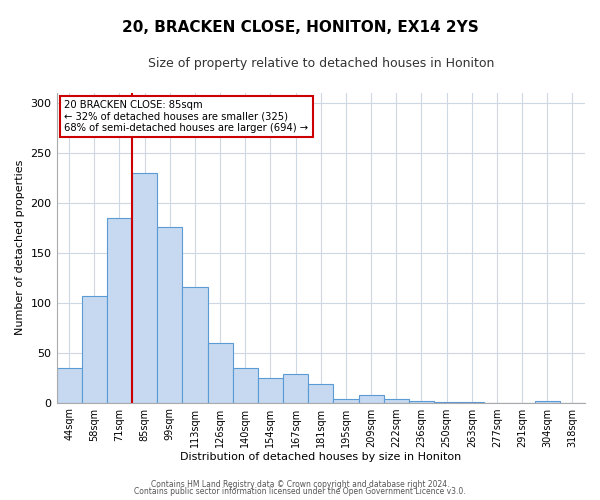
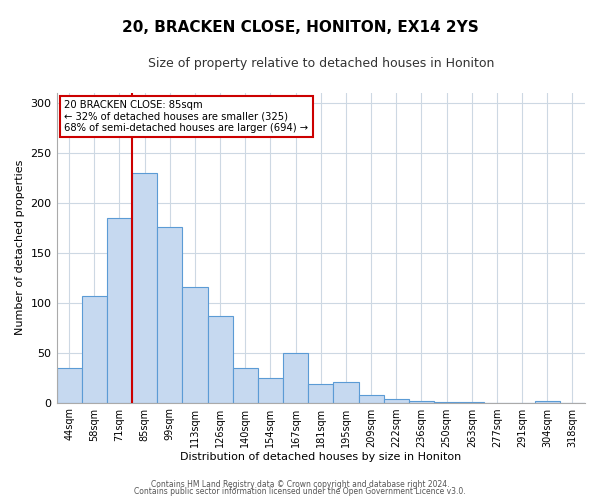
126sqm: 60 -> 87
167sqm: 29 -> 50
195sqm: 4 -> 21
